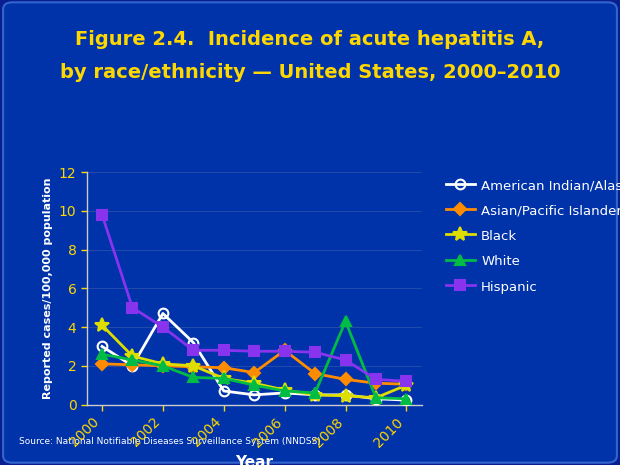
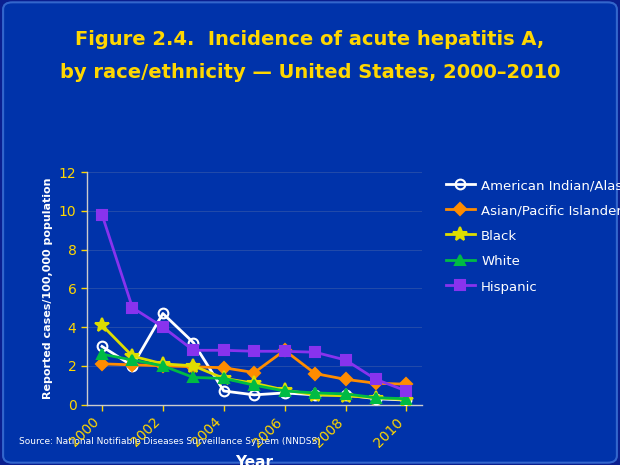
White/2008: 4.3 -> 0.6
Black/2010: 1.0 -> 0.2
Hispanic/2010: 1.2 -> 0.7
